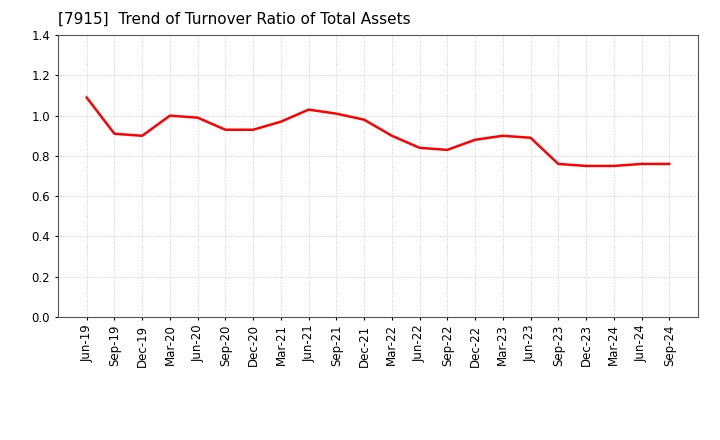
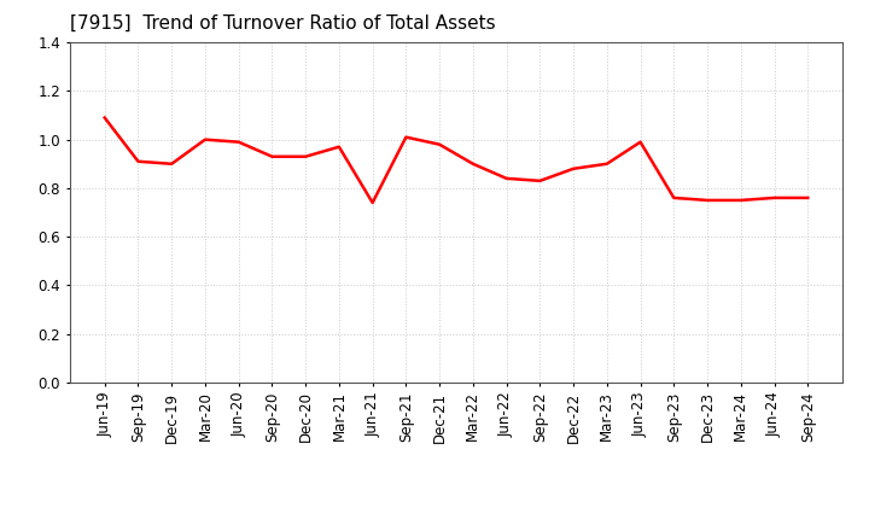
Jun-21: 1.03 -> 0.74
Jun-23: 0.89 -> 0.99
